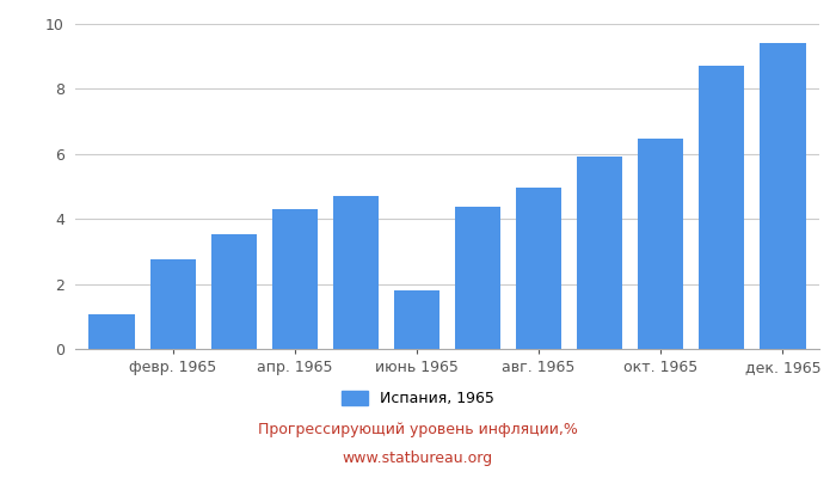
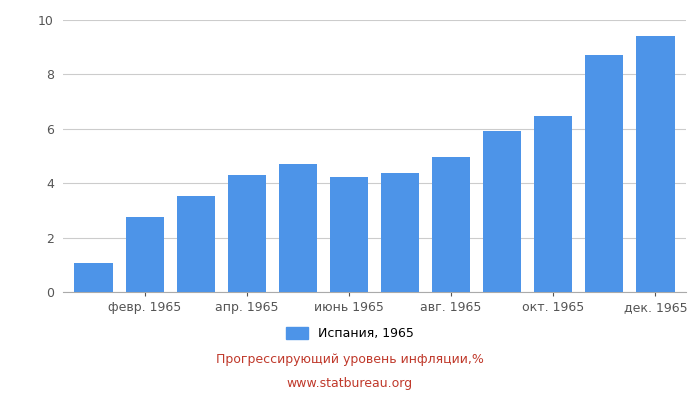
июнь 1965: 1.80 -> 4.24
